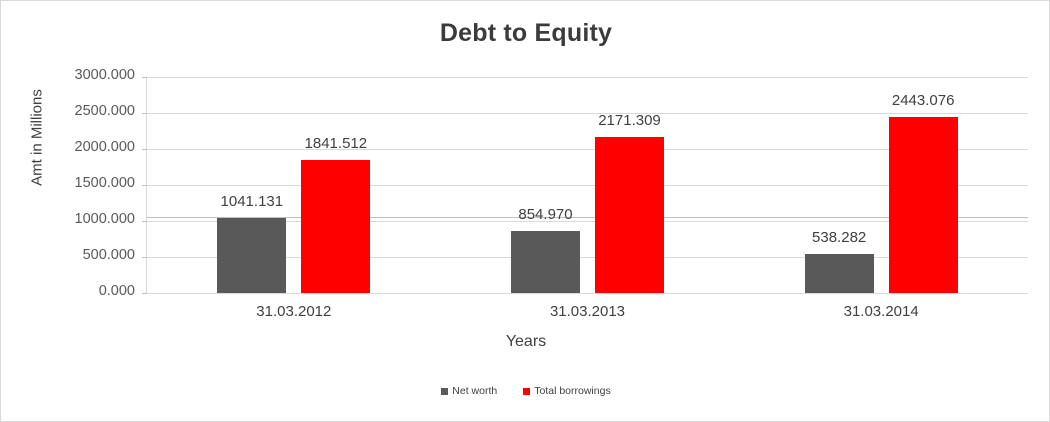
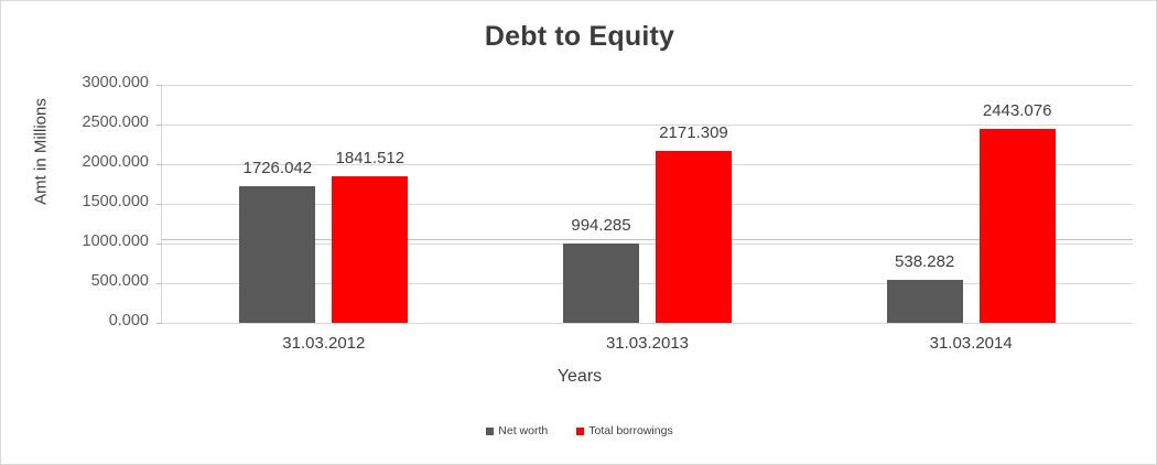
Net worth/31.03.2012: 1041.131 -> 1726.042
Net worth/31.03.2013: 854.970 -> 994.285
